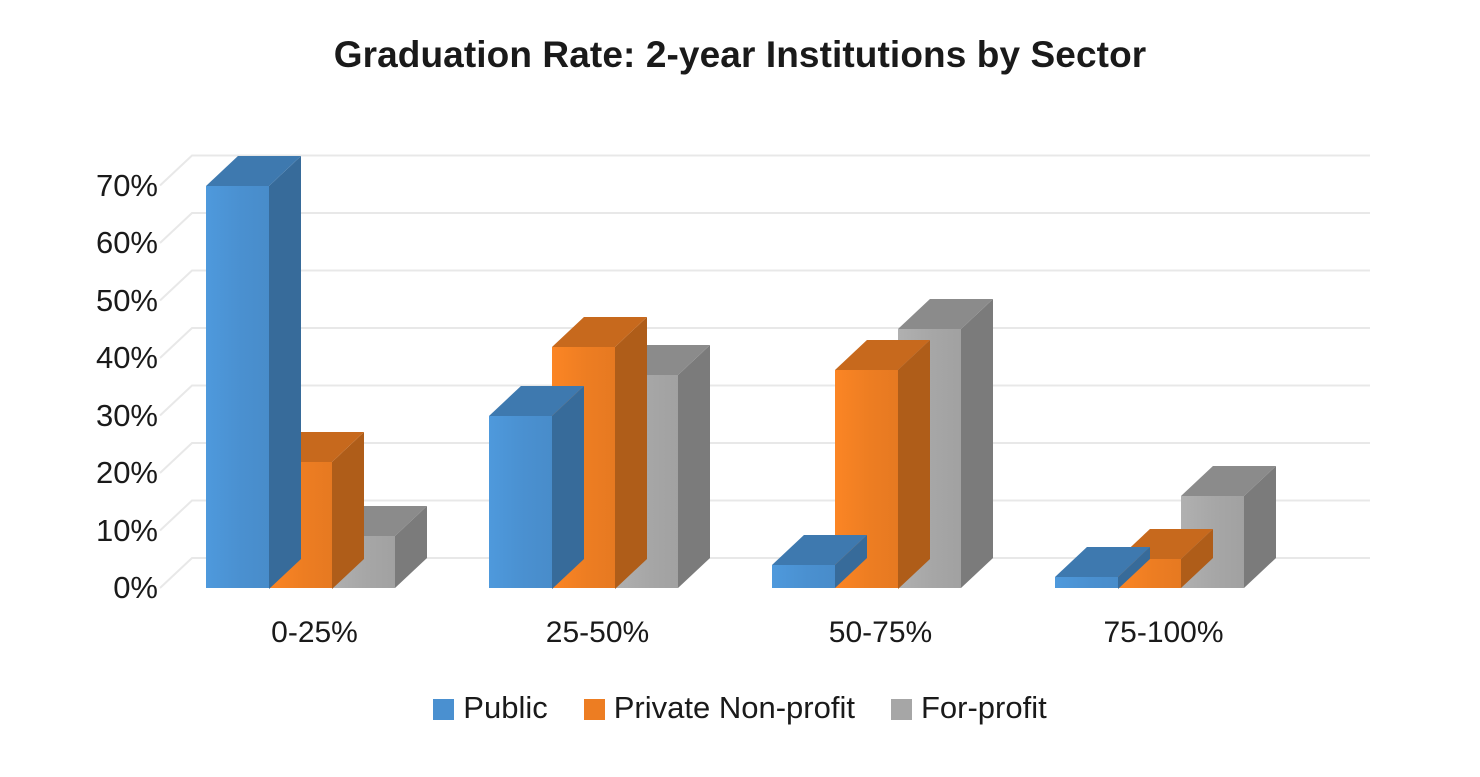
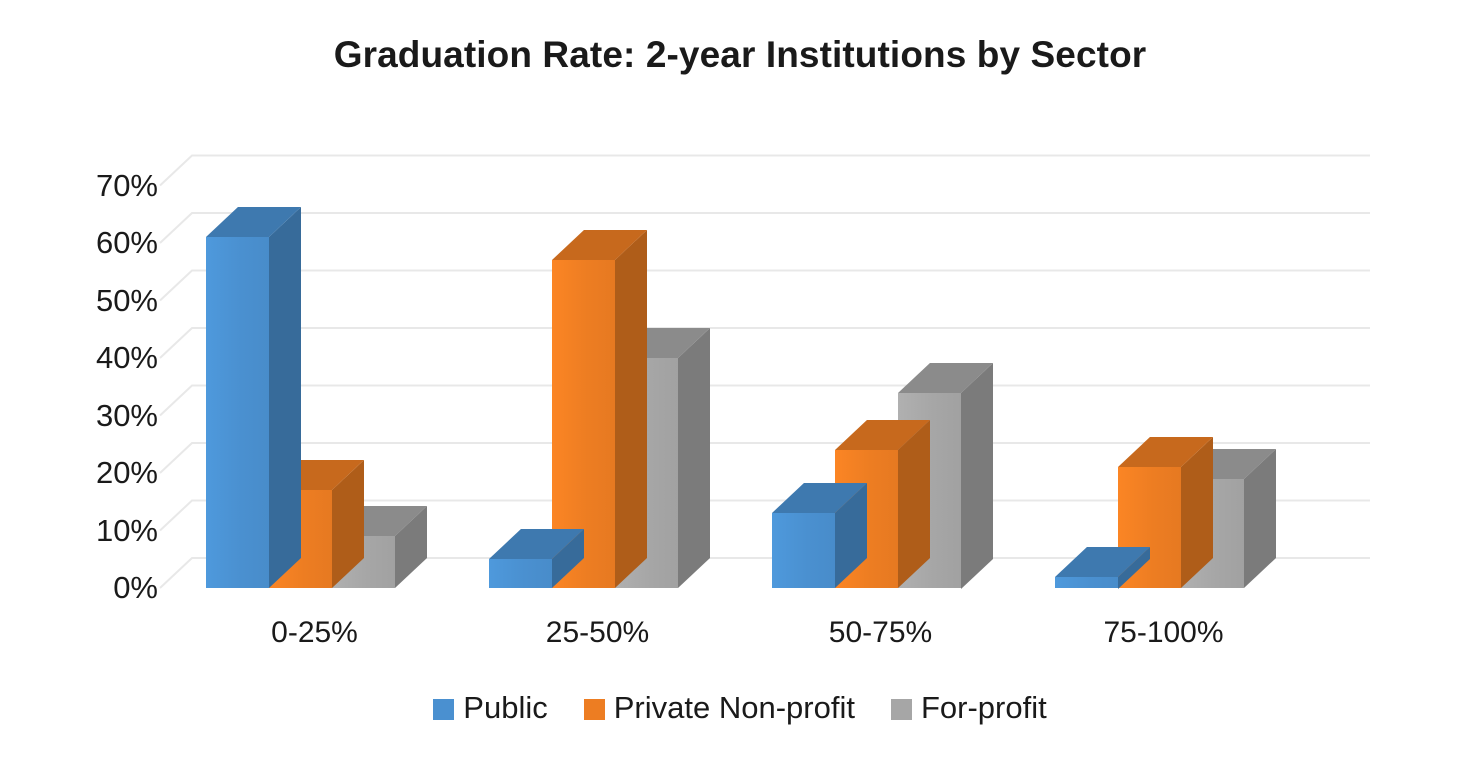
Public/0-25%: 70% -> 61%
Private Non-profit/0-25%: 22% -> 17%
Public/25-50%: 30% -> 5%
Private Non-profit/25-50%: 42% -> 57%
For-profit/25-50%: 37% -> 40%
Public/50-75%: 4% -> 13%
Private Non-profit/50-75%: 38% -> 24%
For-profit/50-75%: 45% -> 34%
Private Non-profit/75-100%: 5% -> 21%
For-profit/75-100%: 16% -> 19%
